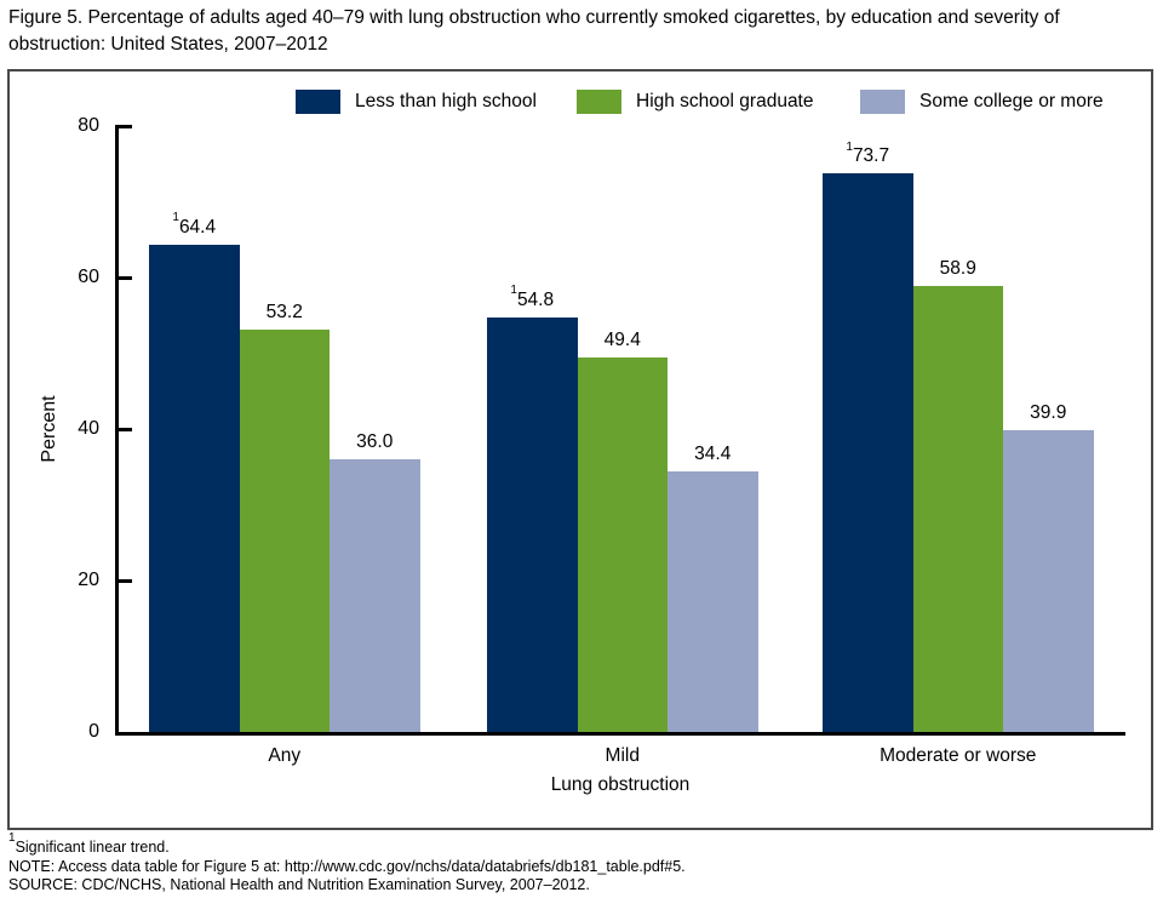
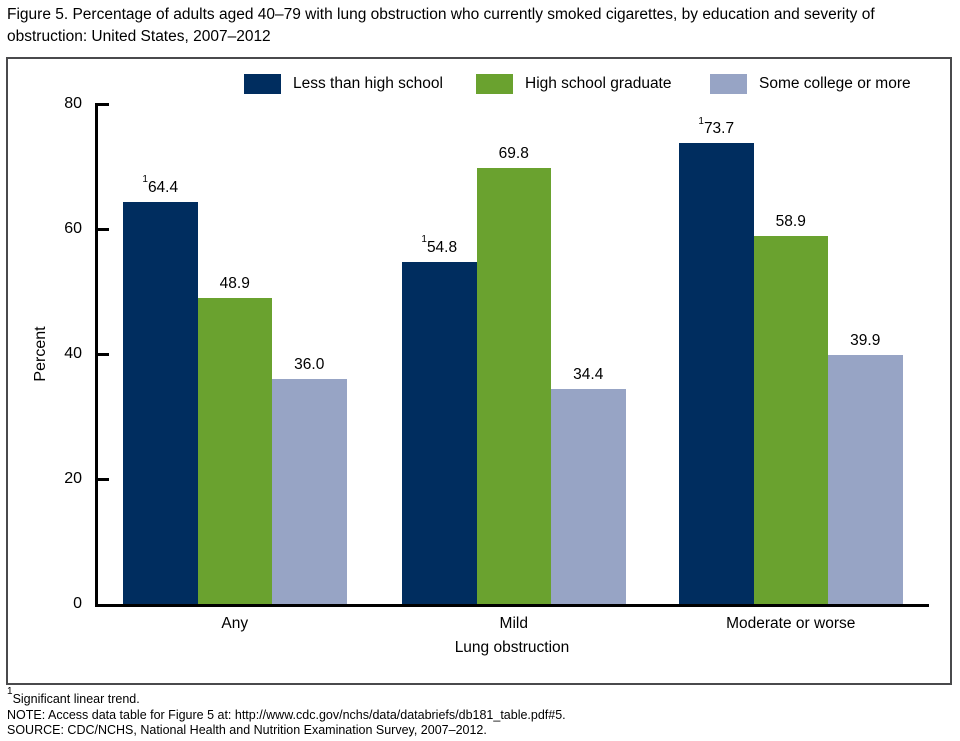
High school graduate/Any: 53.2 -> 48.9
High school graduate/Mild: 49.4 -> 69.8
